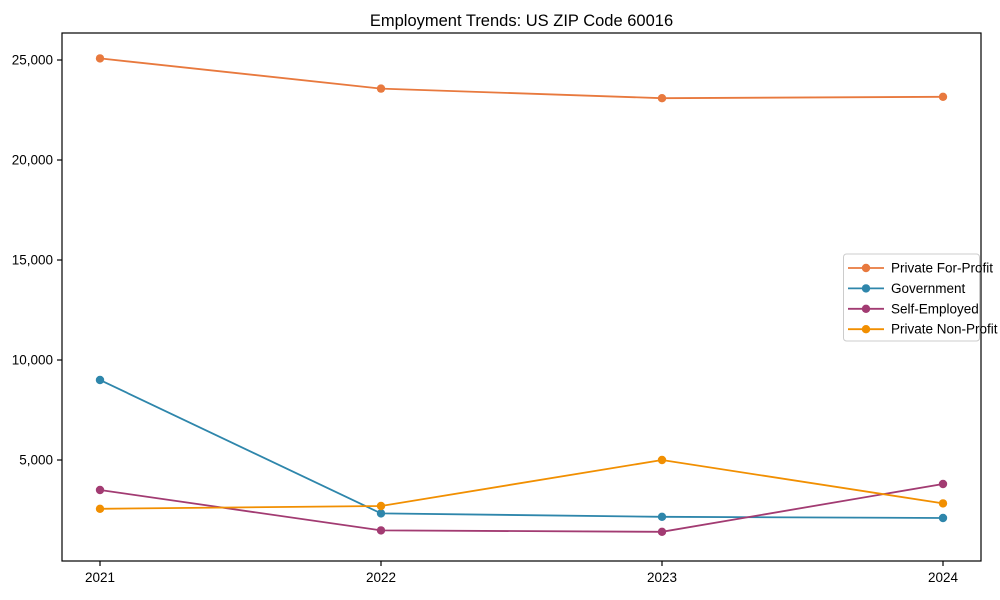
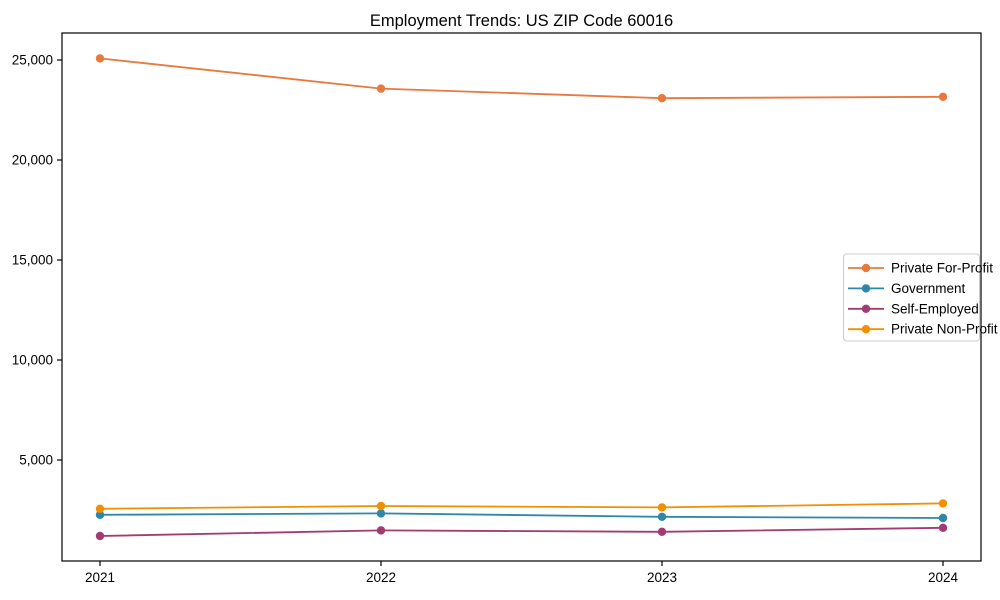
Government/2021: 9000 -> 2300
Self-Employed/2021: 3500 -> 1200
Private Non-Profit/2023: 5000 -> 2600
Self-Employed/2024: 3800 -> 1600
